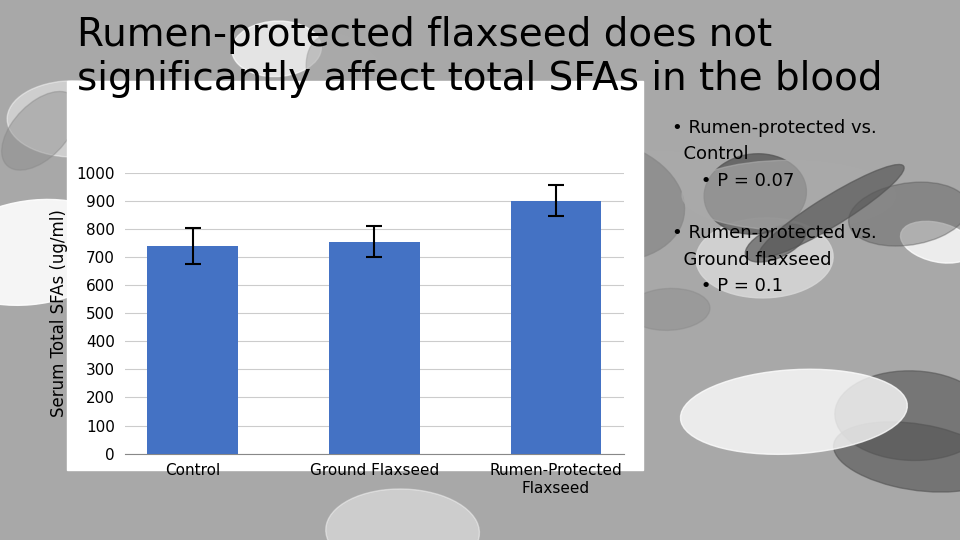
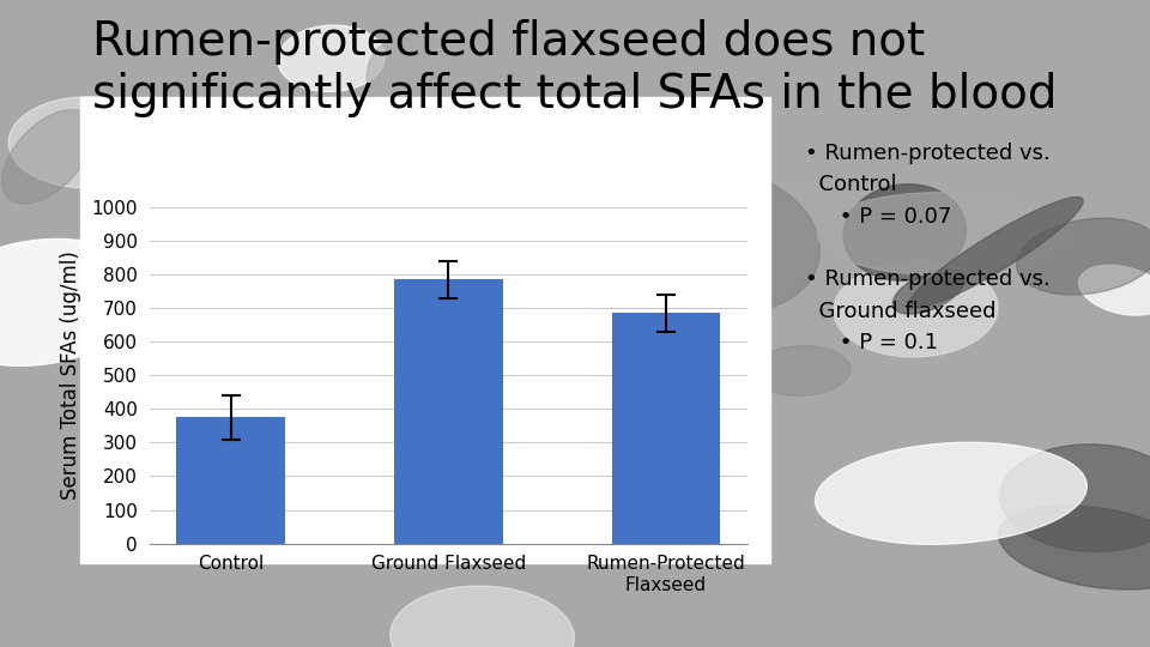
Control: 740 -> 375
Ground Flaxseed: 755 -> 785
Rumen-Protected Flaxseed: 900 -> 685
